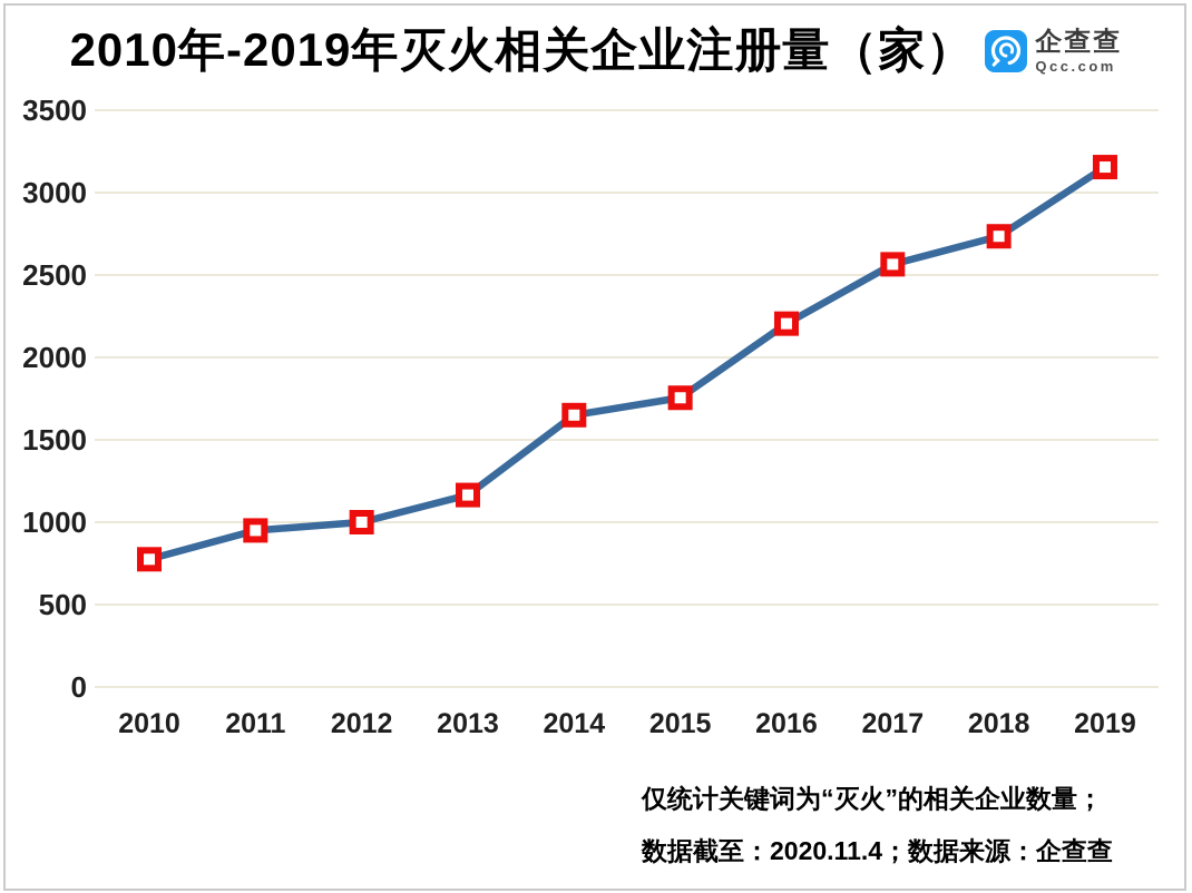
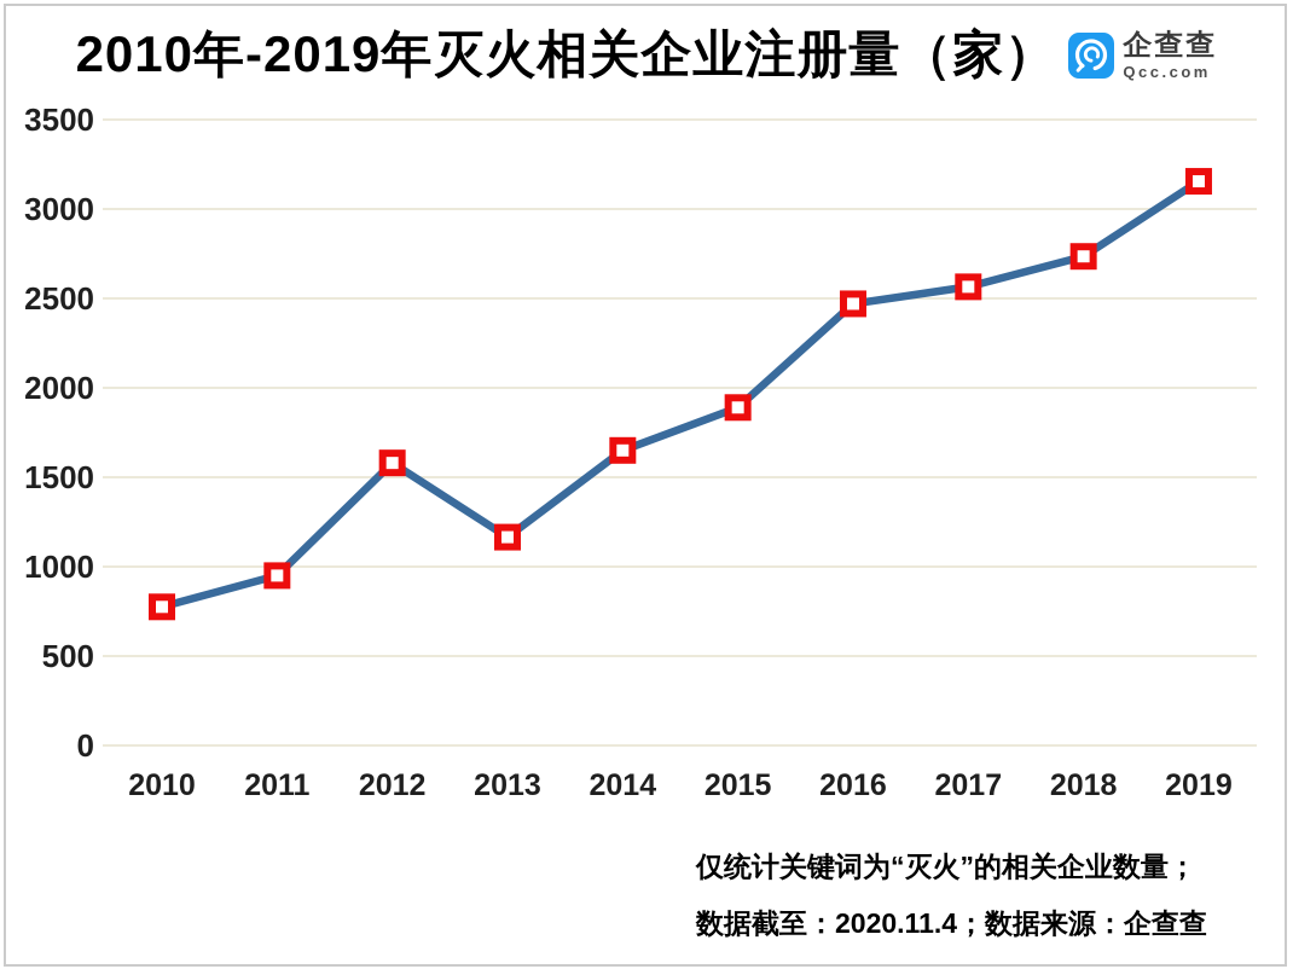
2012: 1000 -> 1580
2015: 1760 -> 1890
2016: 2200 -> 2470
